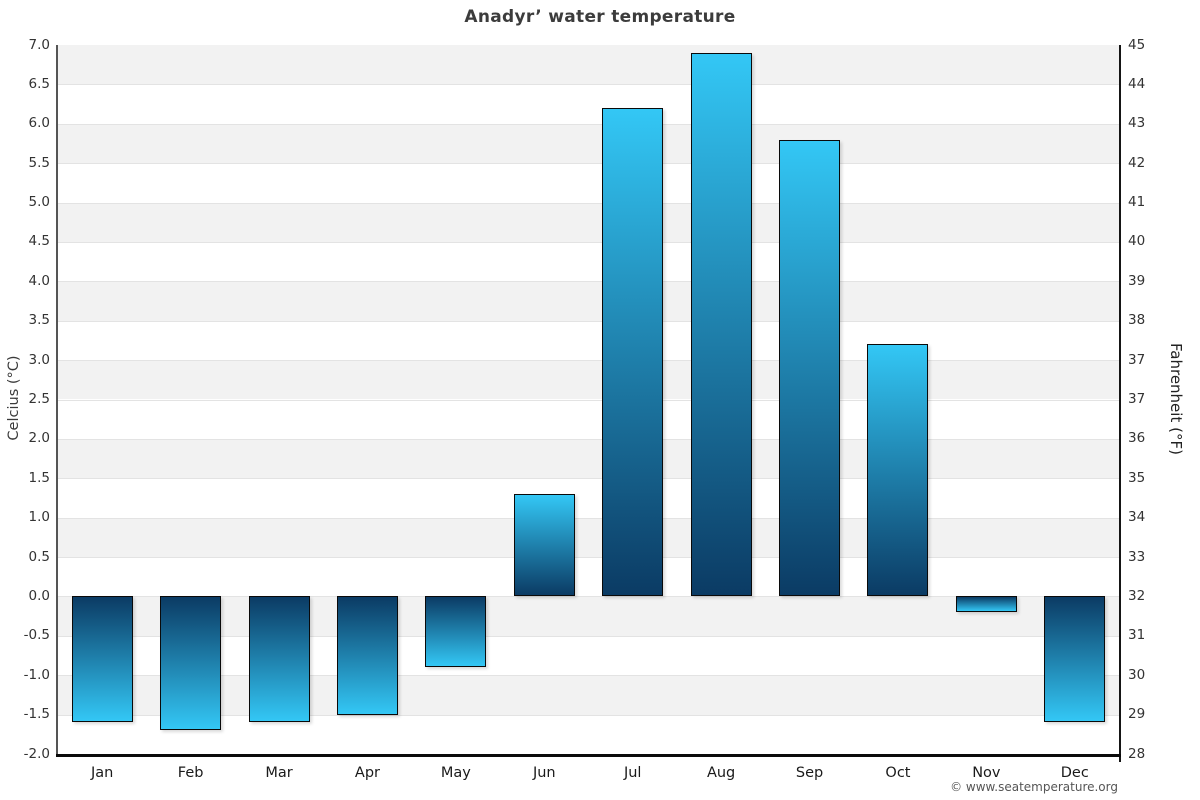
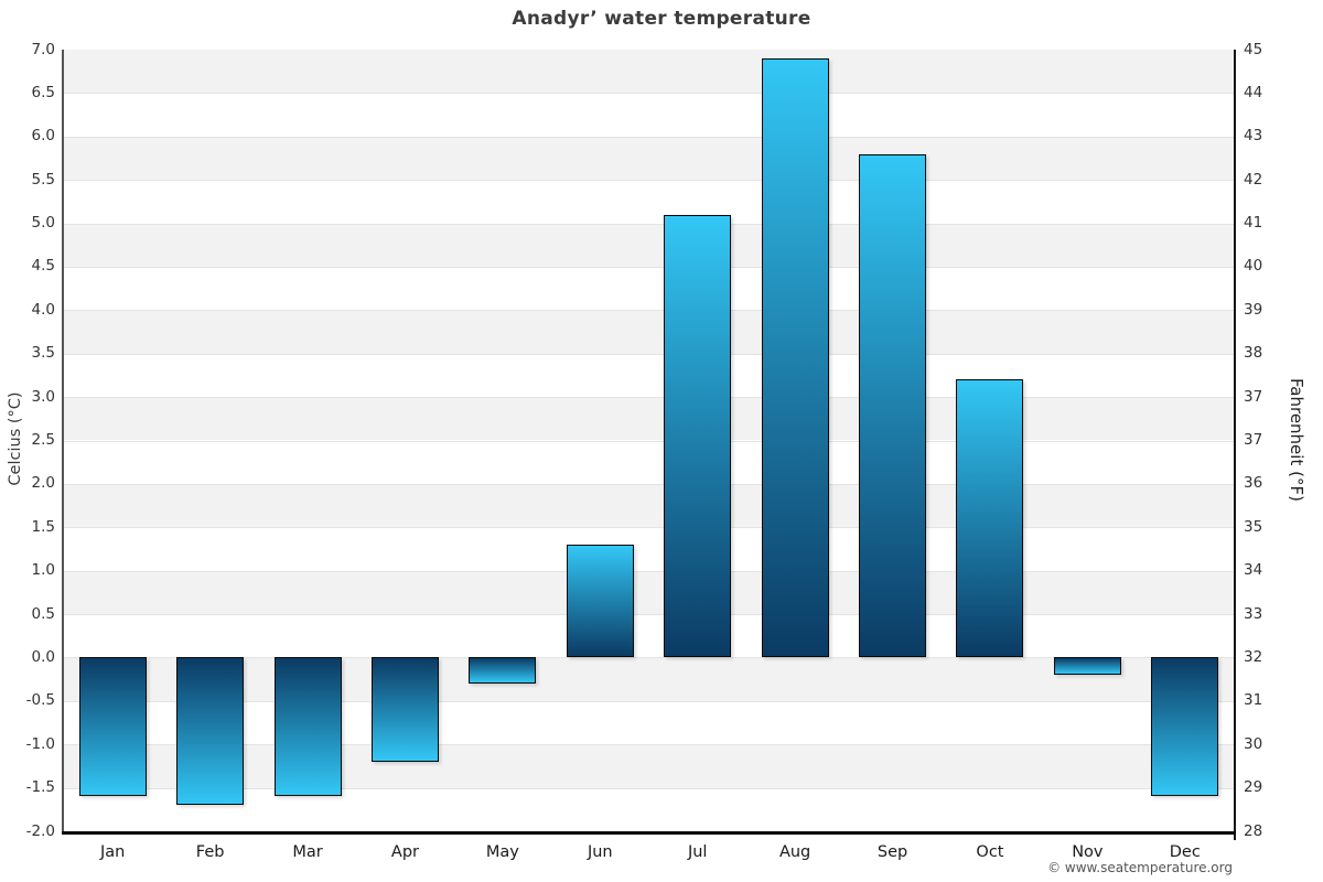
Apr: -1.5 -> -1.2
May: -0.9 -> -0.3
Jul: 6.2 -> 5.1
